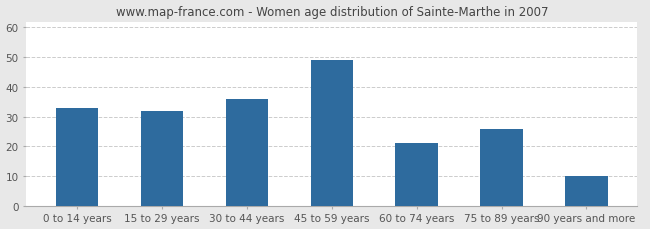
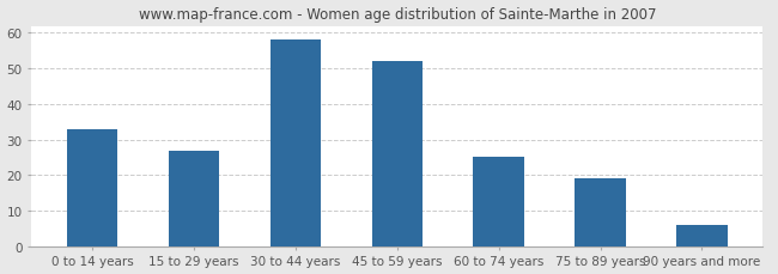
15 to 29 years: 32 -> 27
30 to 44 years: 36 -> 58
45 to 59 years: 49 -> 52
60 to 74 years: 21 -> 25
75 to 89 years: 26 -> 19
90 years and more: 10 -> 6
